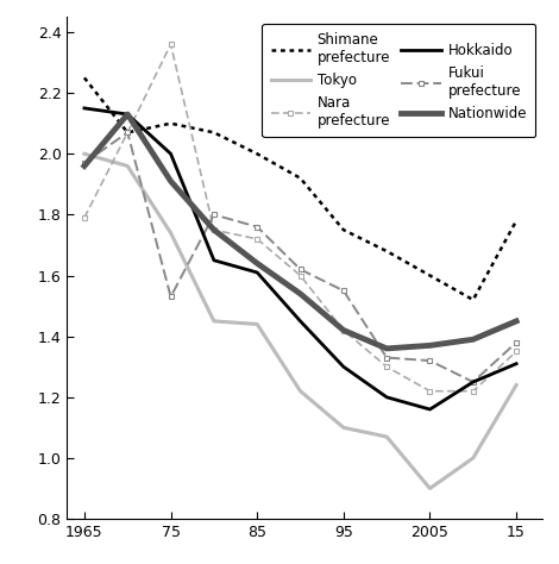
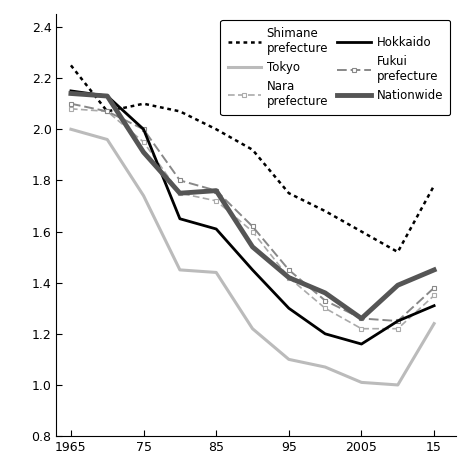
Nara prefecture/1965: 1.79 -> 2.08
Fukui prefecture/1965: 1.97 -> 2.10
Nationwide/1965: 1.96 -> 2.14
Nara prefecture/75: 2.36 -> 1.95
Fukui prefecture/75: 1.53 -> 2.00
Nationwide/85: 1.64 -> 1.76
Fukui prefecture/95: 1.55 -> 1.45
Fukui prefecture/2005: 1.32 -> 1.26
Tokyo/2005: 0.90 -> 1.01
Nationwide/2005: 1.37 -> 1.26
